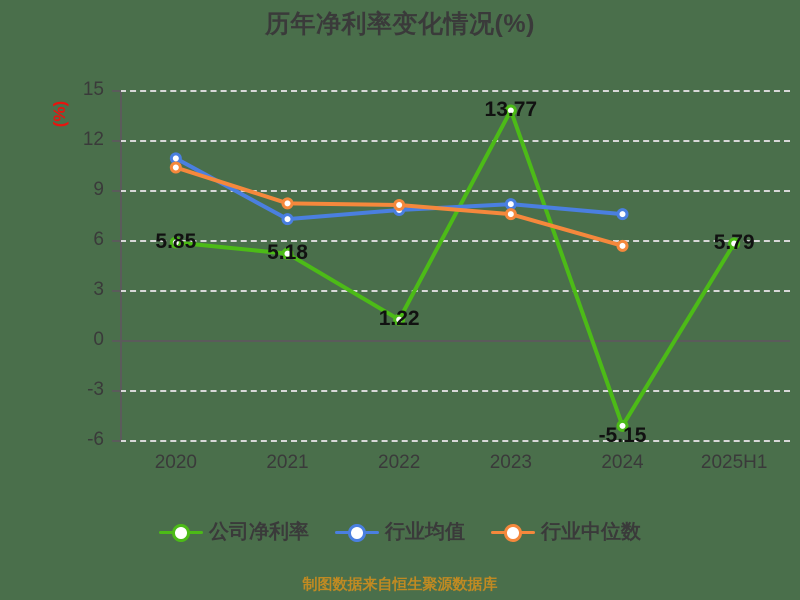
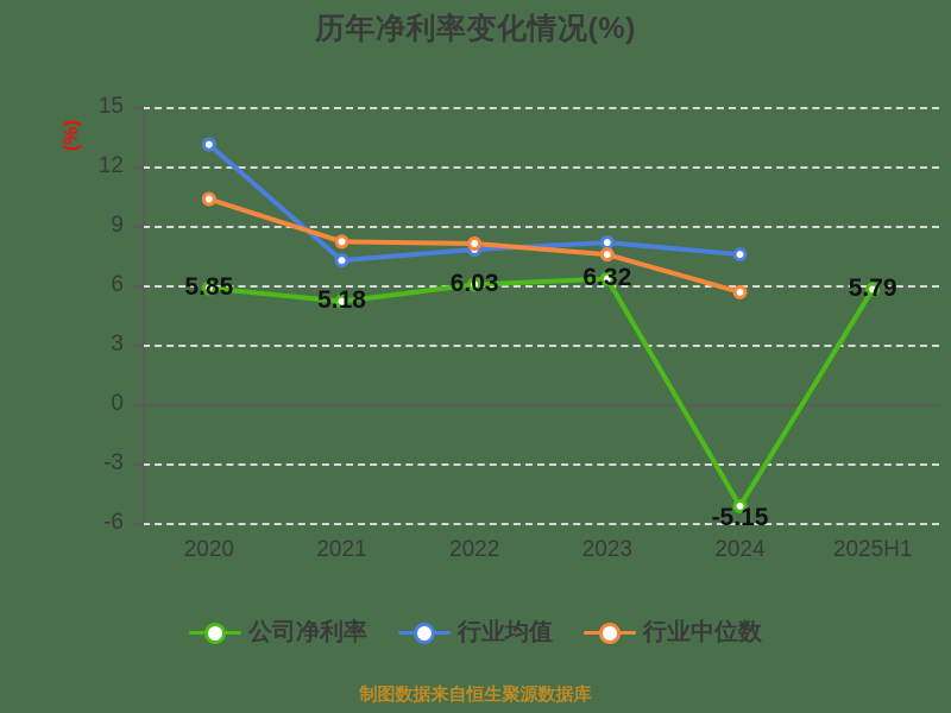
行业均值/2020: 10.9 -> 13.1
公司净利率/2022: 1.22 -> 6.03
公司净利率/2023: 13.77 -> 6.32
